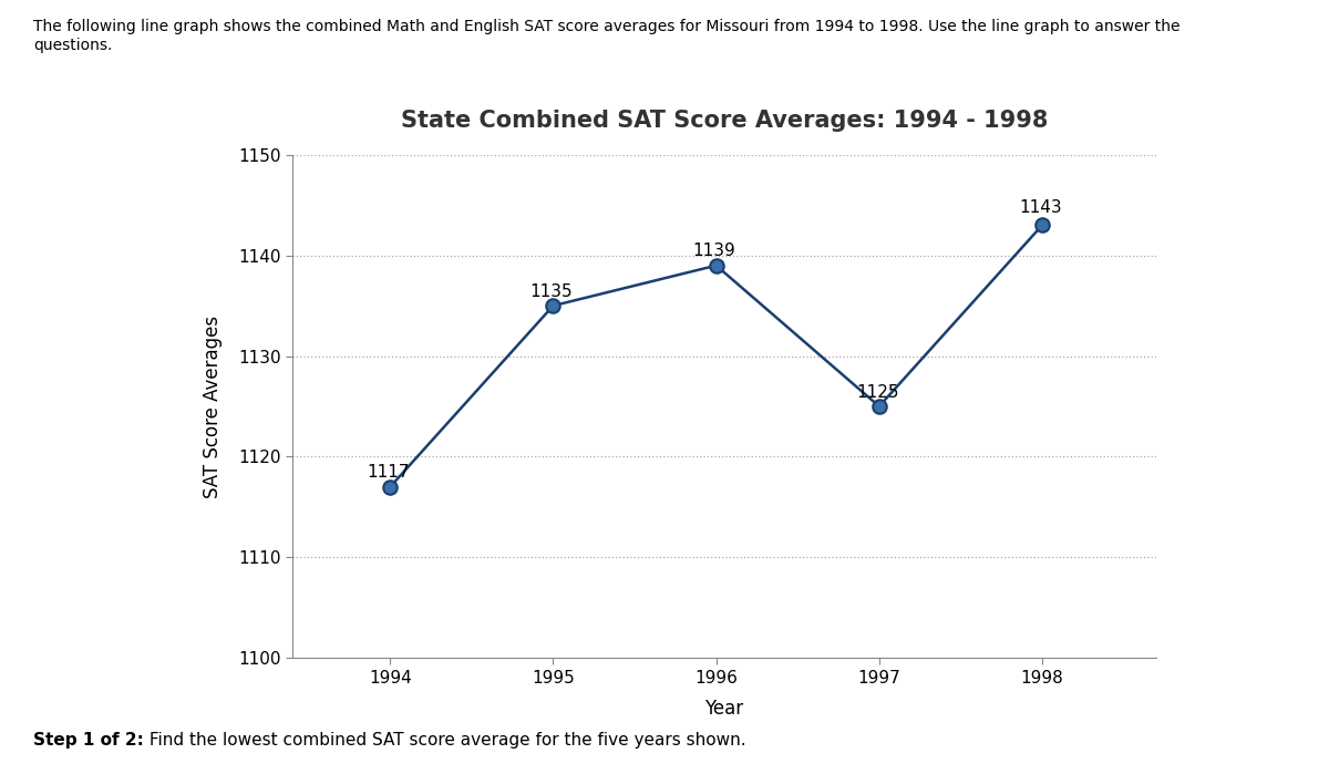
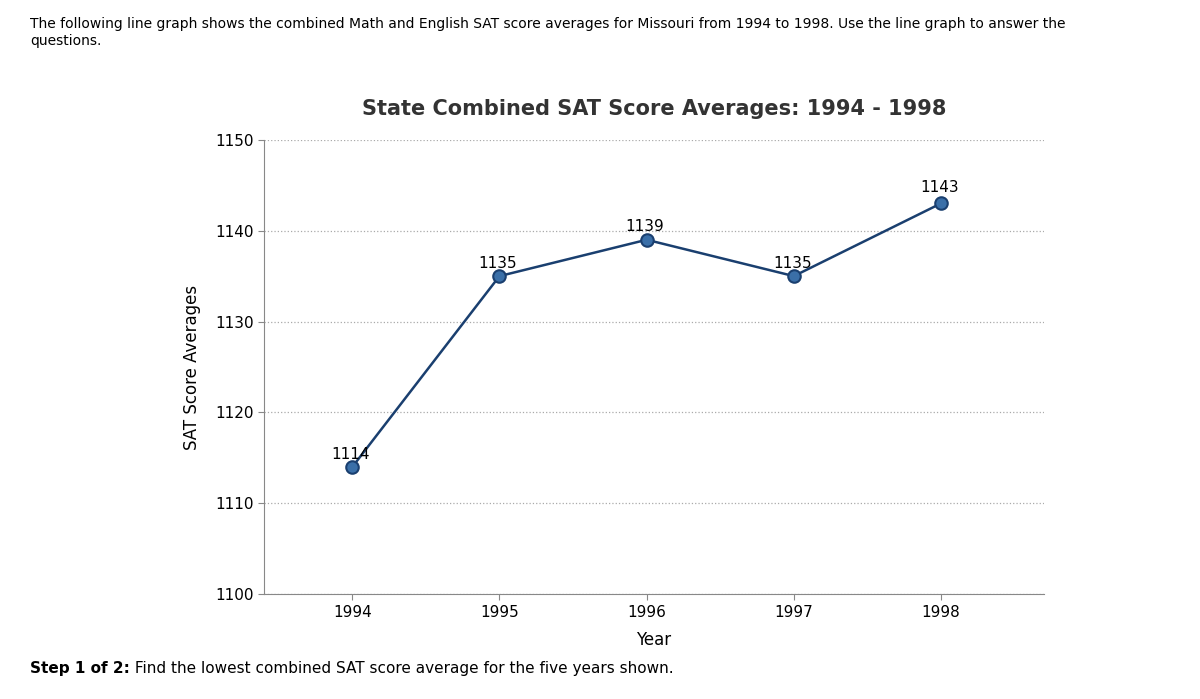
1994: 1117 -> 1114
1997: 1125 -> 1135
